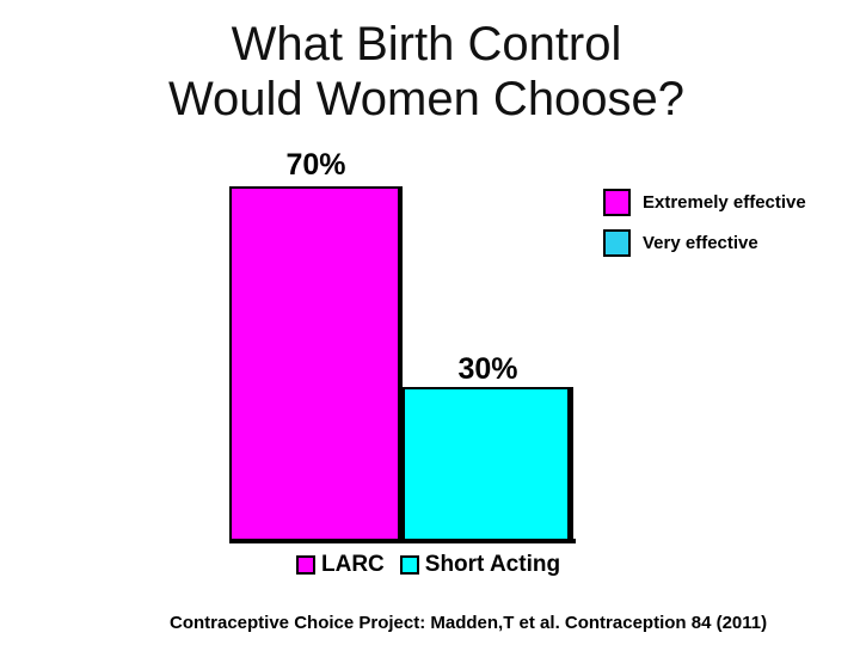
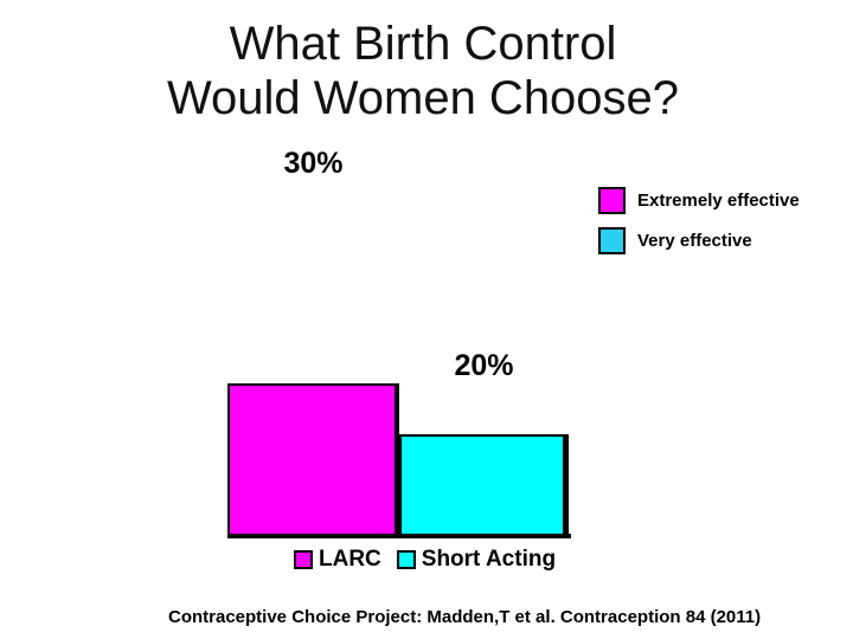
LARC: 70% -> 30%
Short Acting: 30% -> 20%
